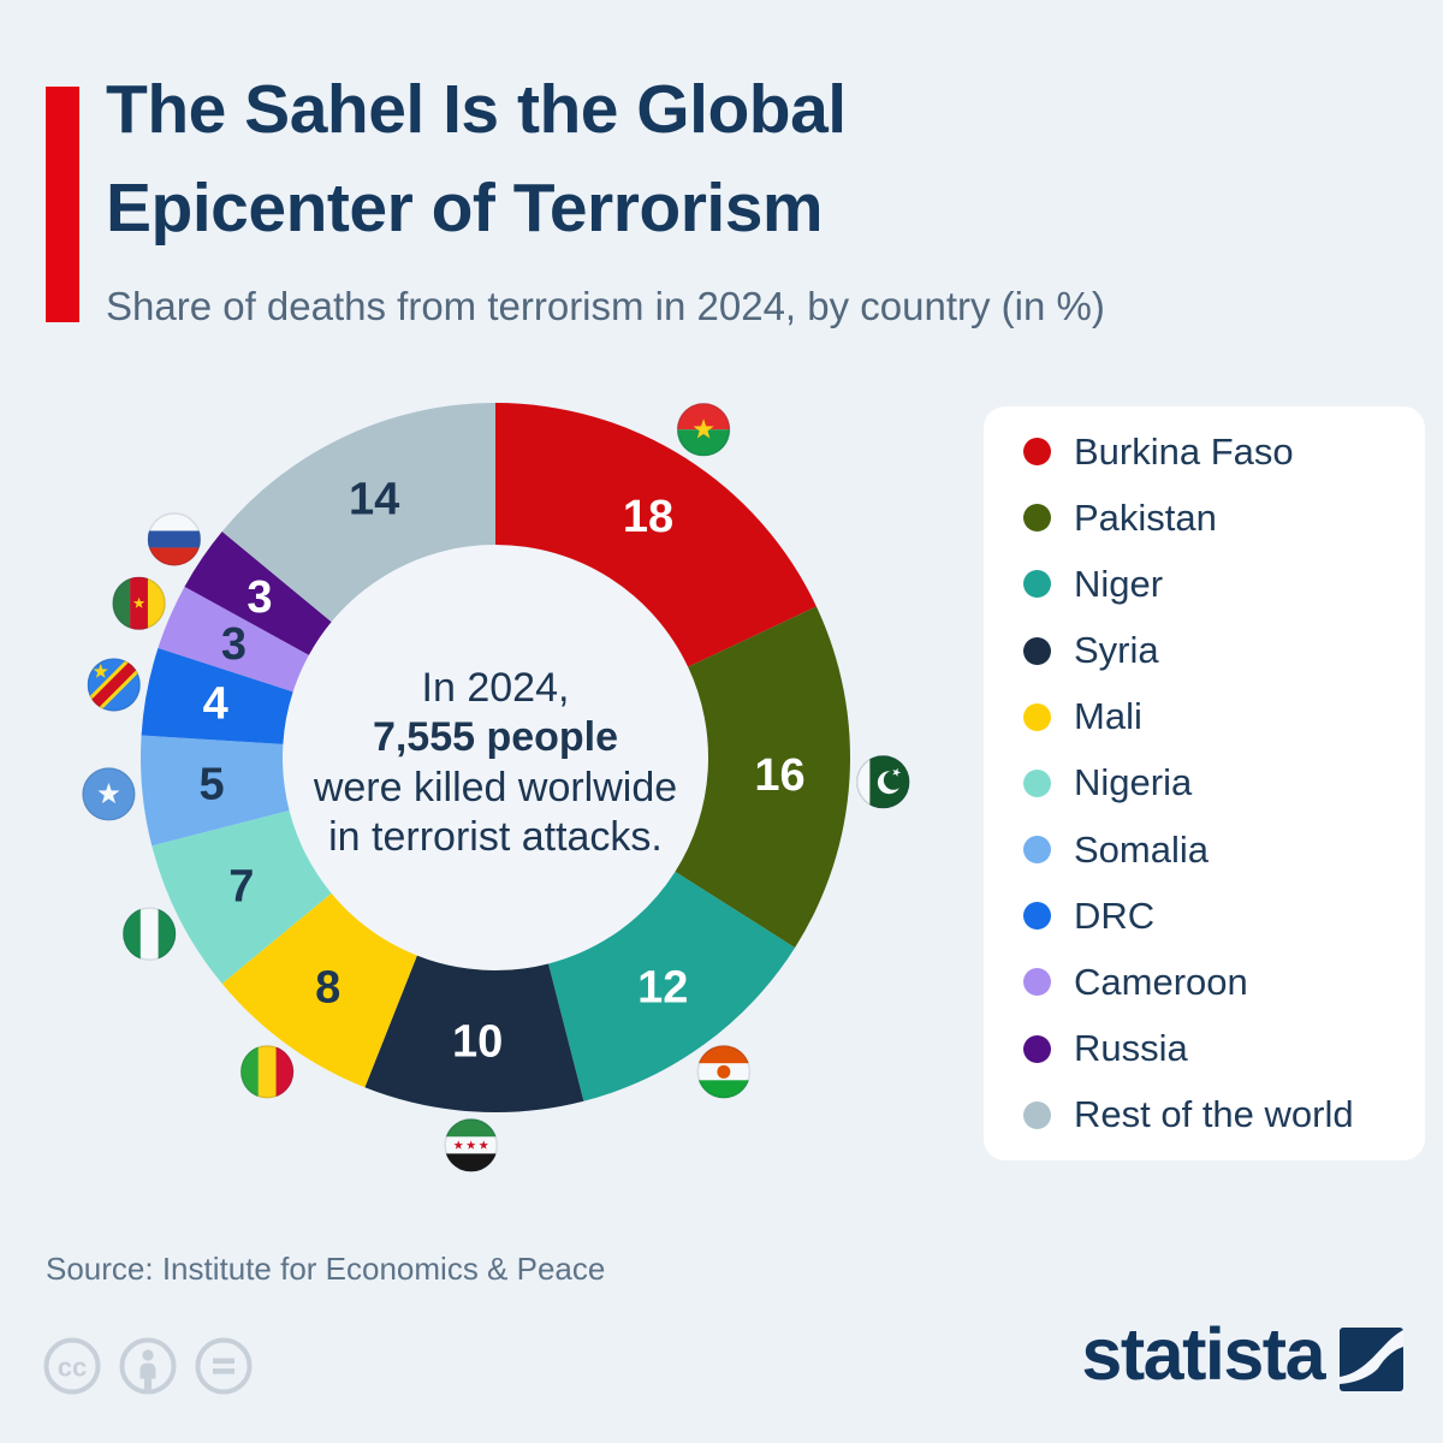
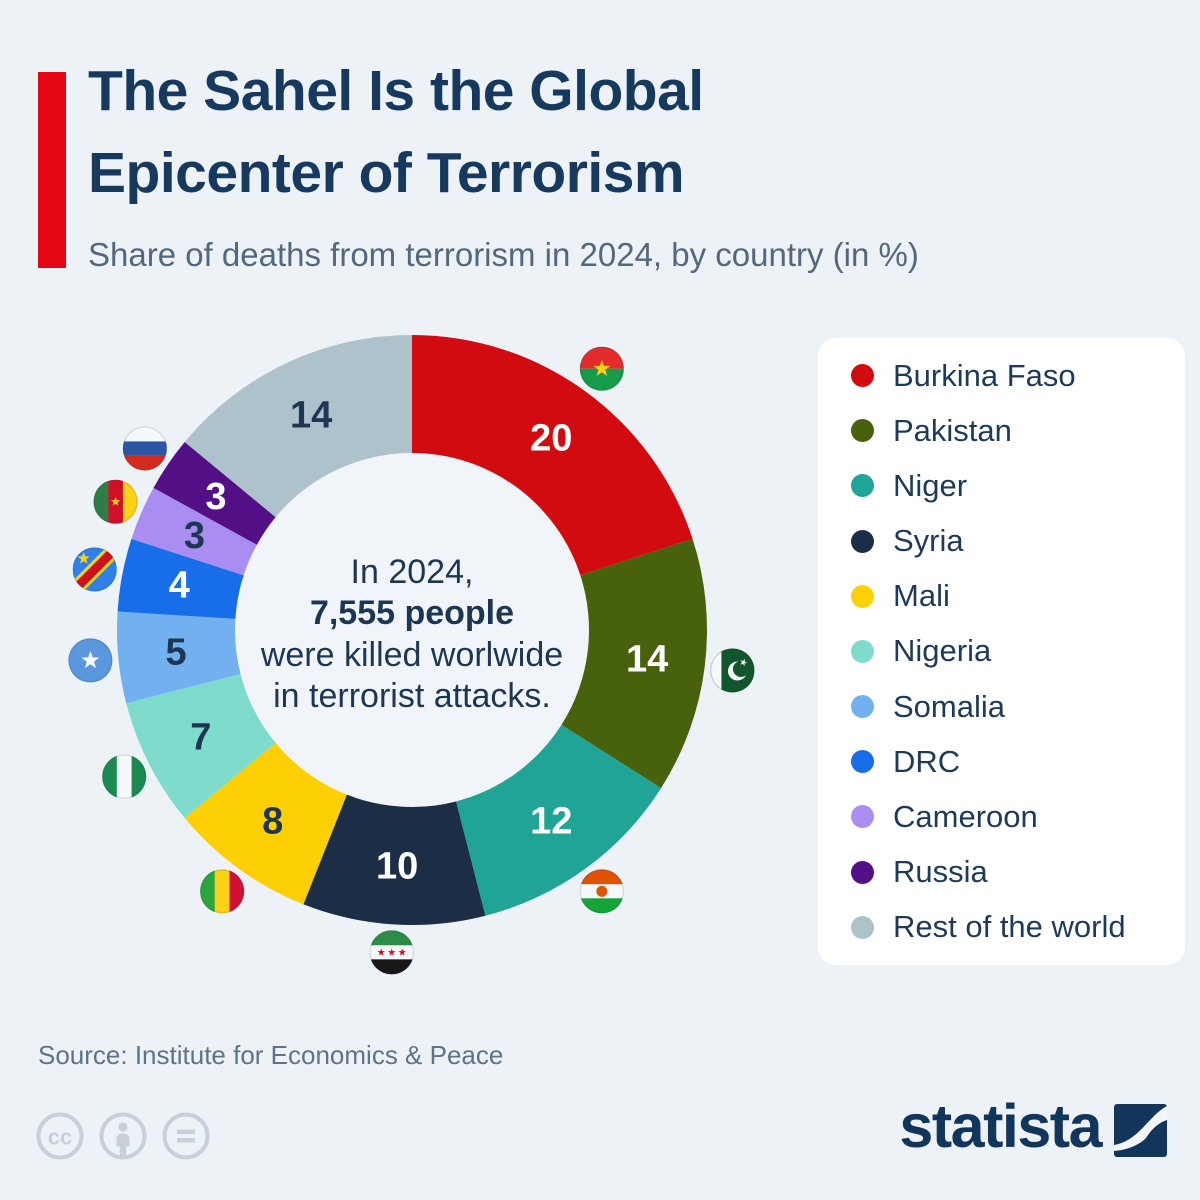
Burkina Faso: 18 -> 20
Pakistan: 16 -> 14
